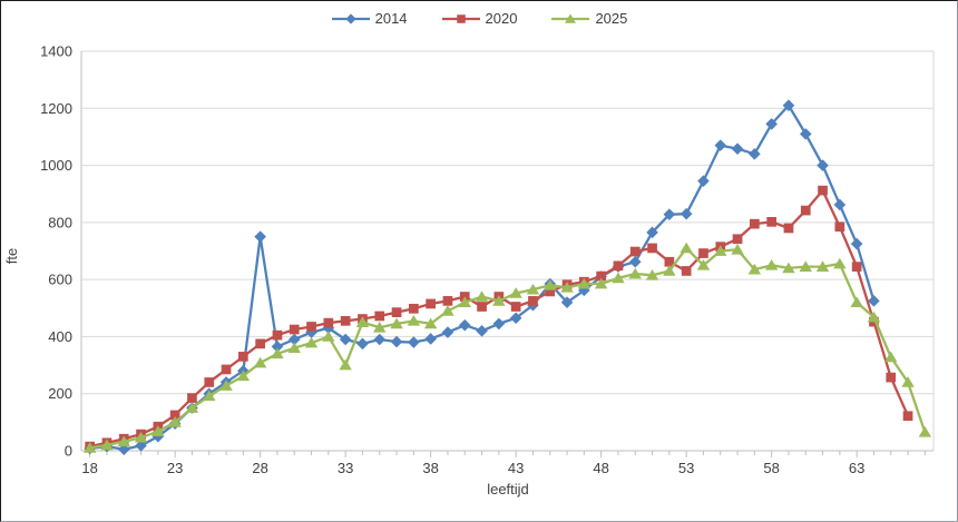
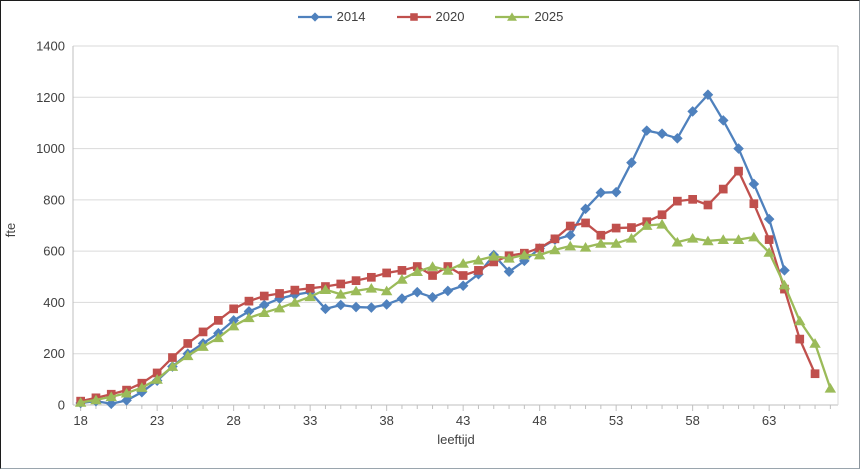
2014/28: 750 -> 330
2014/33: 390 -> 440
2025/33: 300 -> 420
2020/53: 630 -> 690
2025/53: 710 -> 630
2025/63: 520 -> 600
